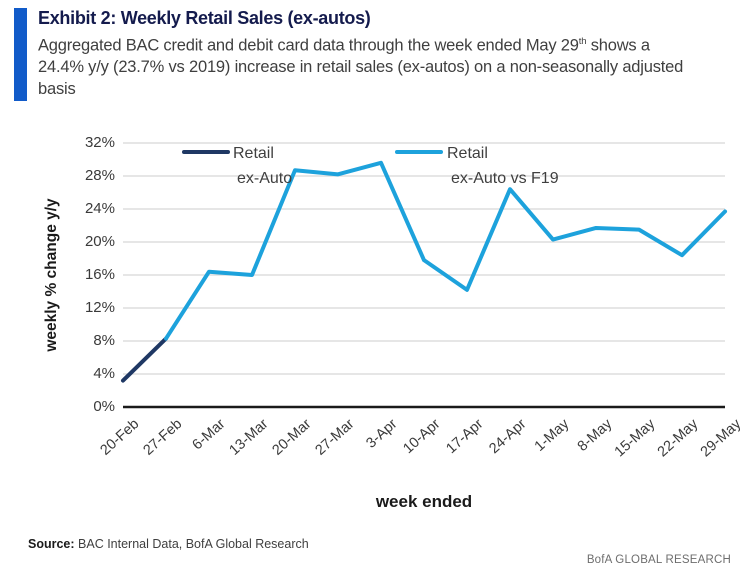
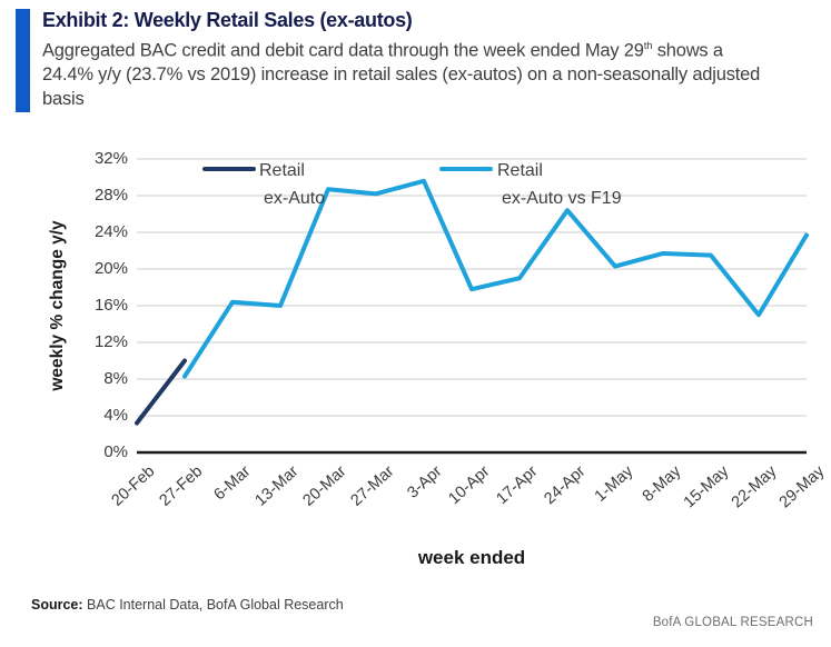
Retail ex-Auto/27-Feb: 8% -> 10%
Retail ex-Auto vs F19/17-Apr: 14% -> 19%
Retail ex-Auto vs F19/22-May: 18% -> 15%
